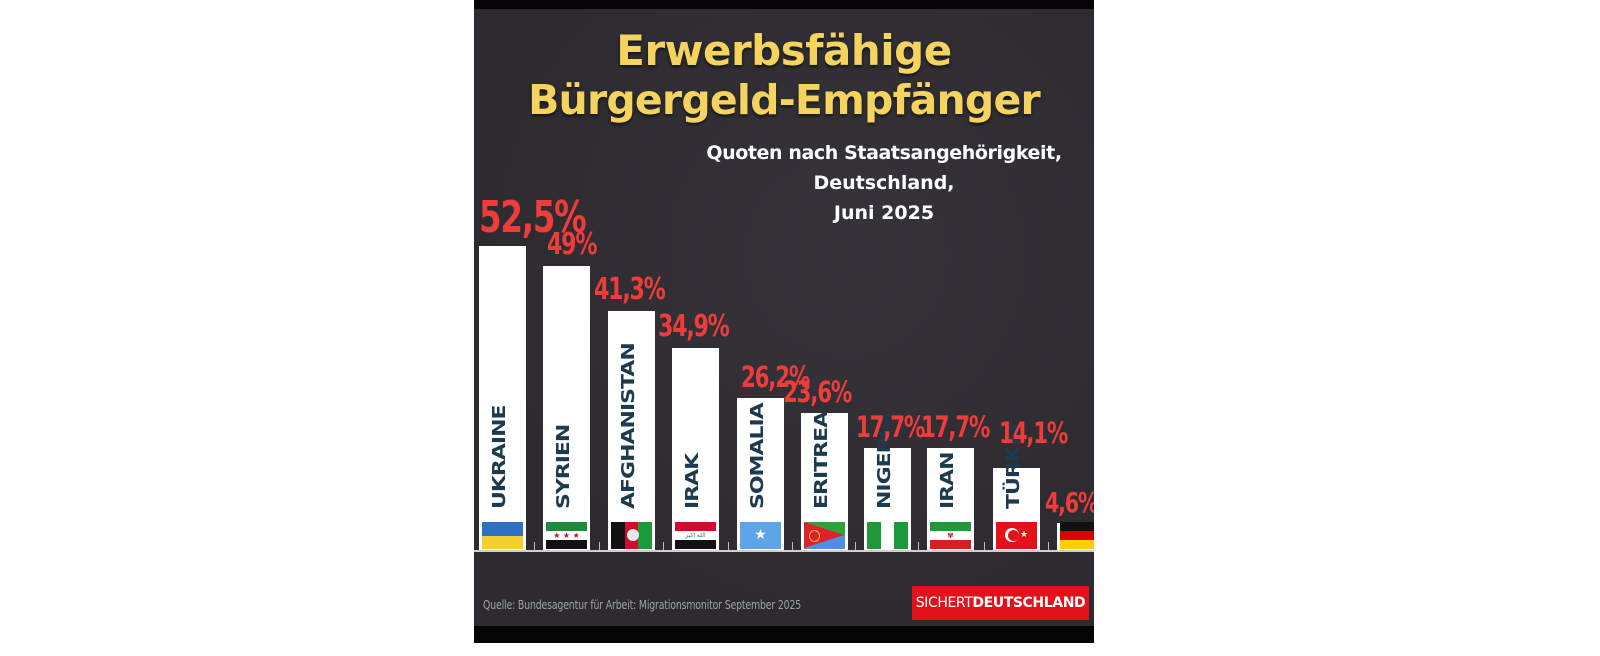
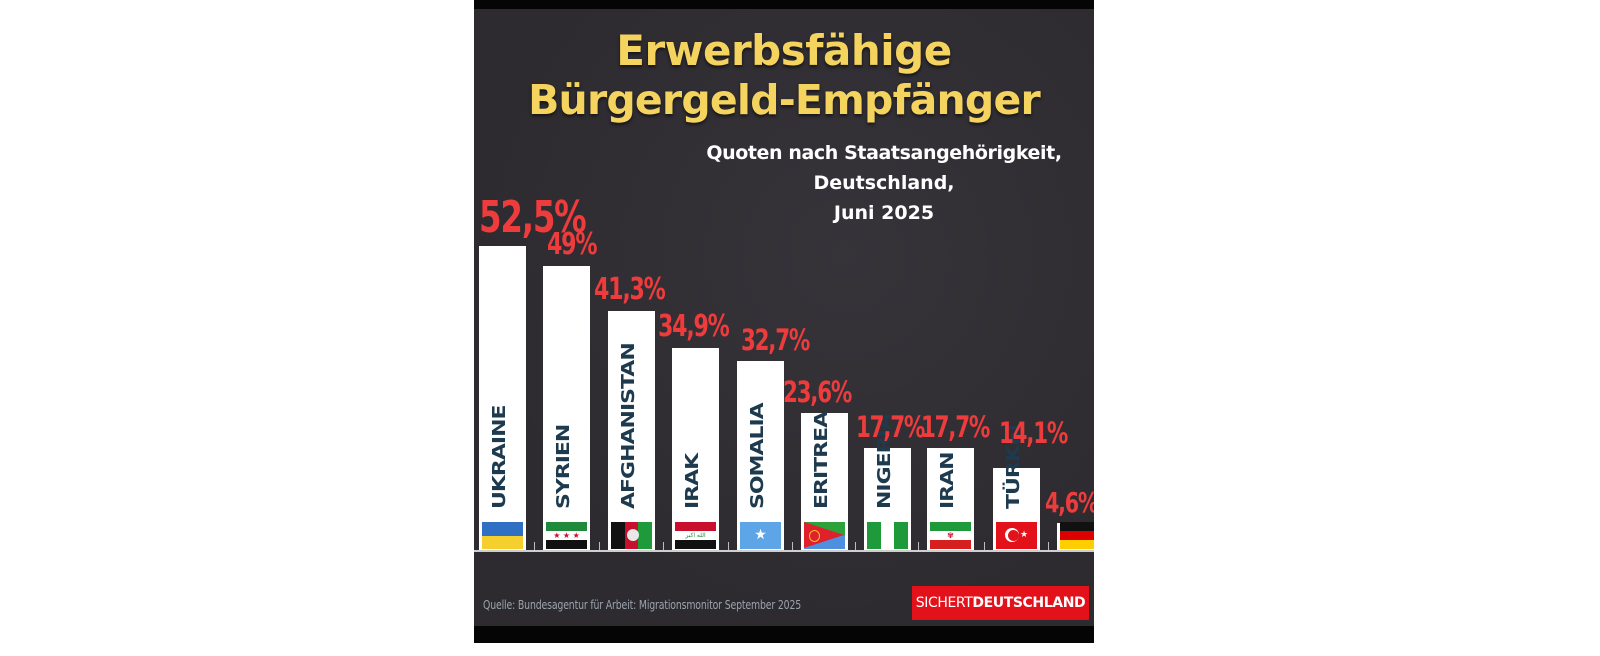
SOMALIA: 26,2% -> 32,7%
